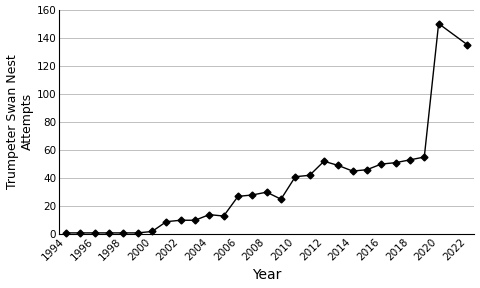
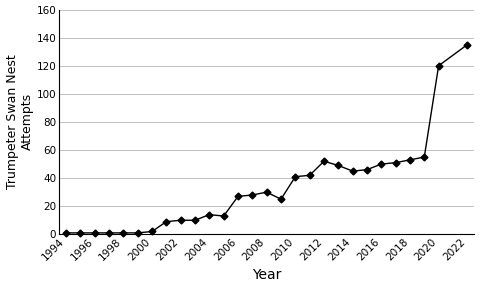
2020: 150 -> 120
